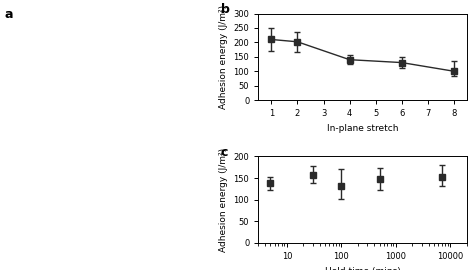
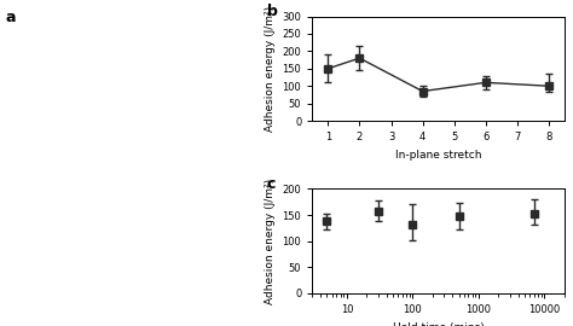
1: 210 -> 150
2: 202 -> 180
4: 140 -> 85
6: 130 -> 110
